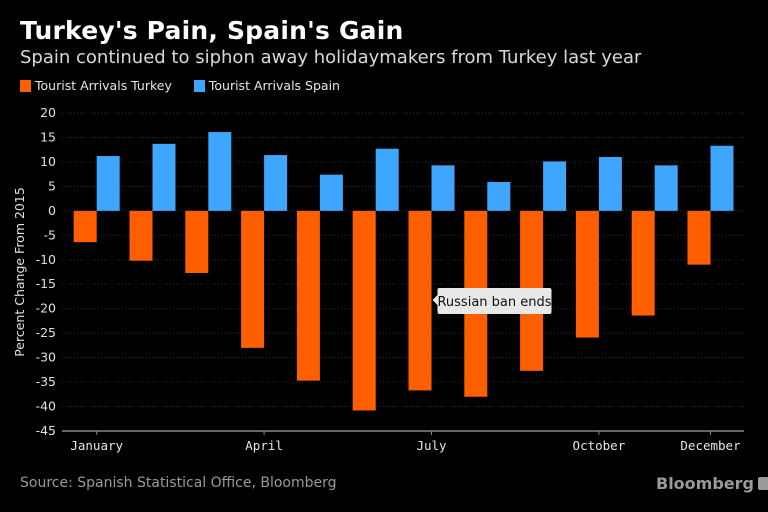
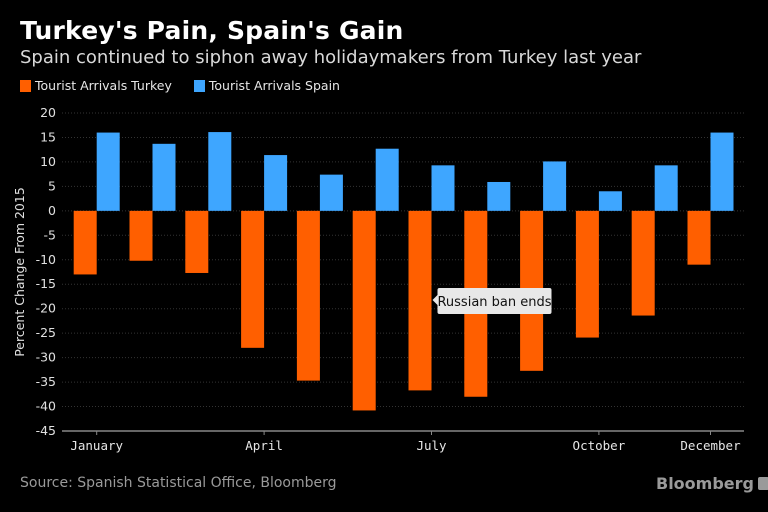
Tourist Arrivals Turkey/January: -6 -> -13
Tourist Arrivals Spain/January: 11 -> 16
Tourist Arrivals Spain/October: 11 -> 4
Tourist Arrivals Spain/December: 13 -> 16
